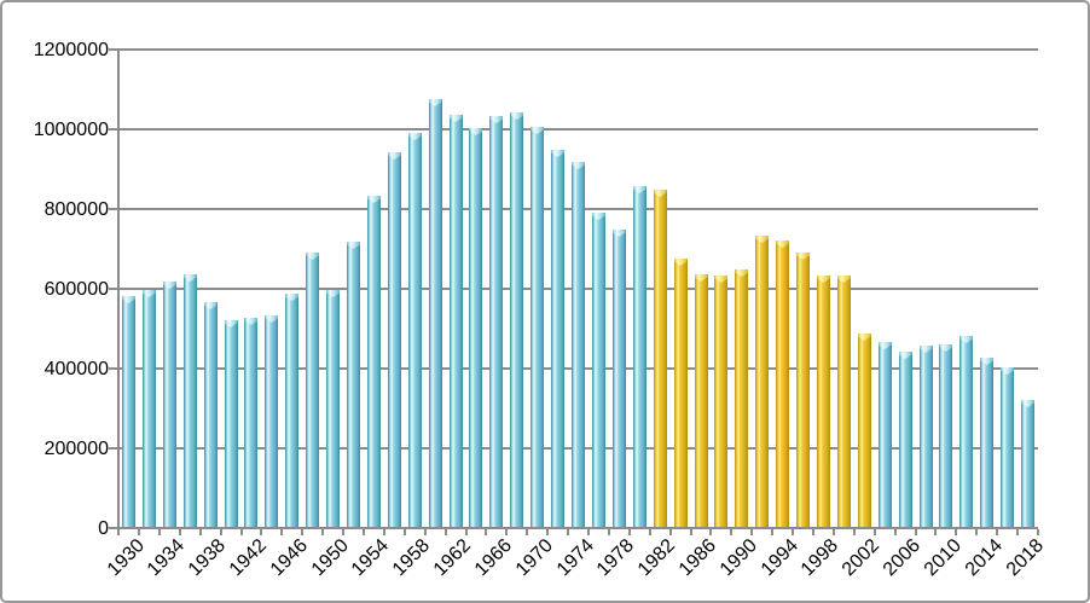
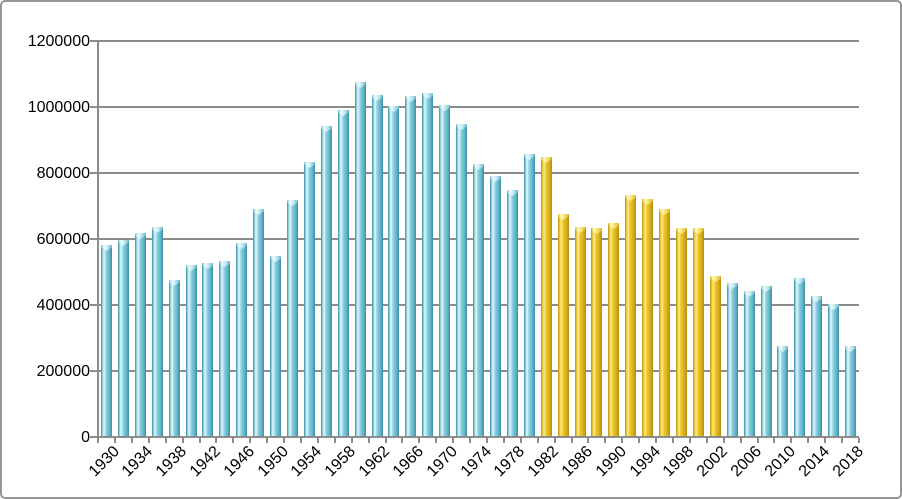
1938: 570000 -> 480000
1950: 600000 -> 550000
1974: 920000 -> 830000
2010: 460000 -> 280000
2018: 320000 -> 280000
